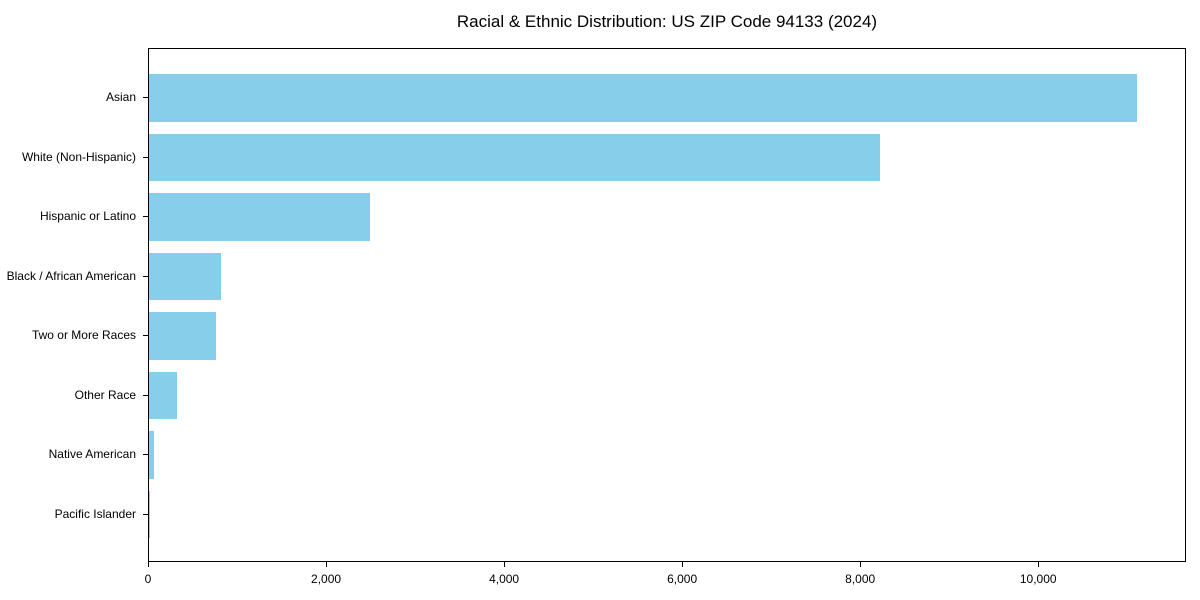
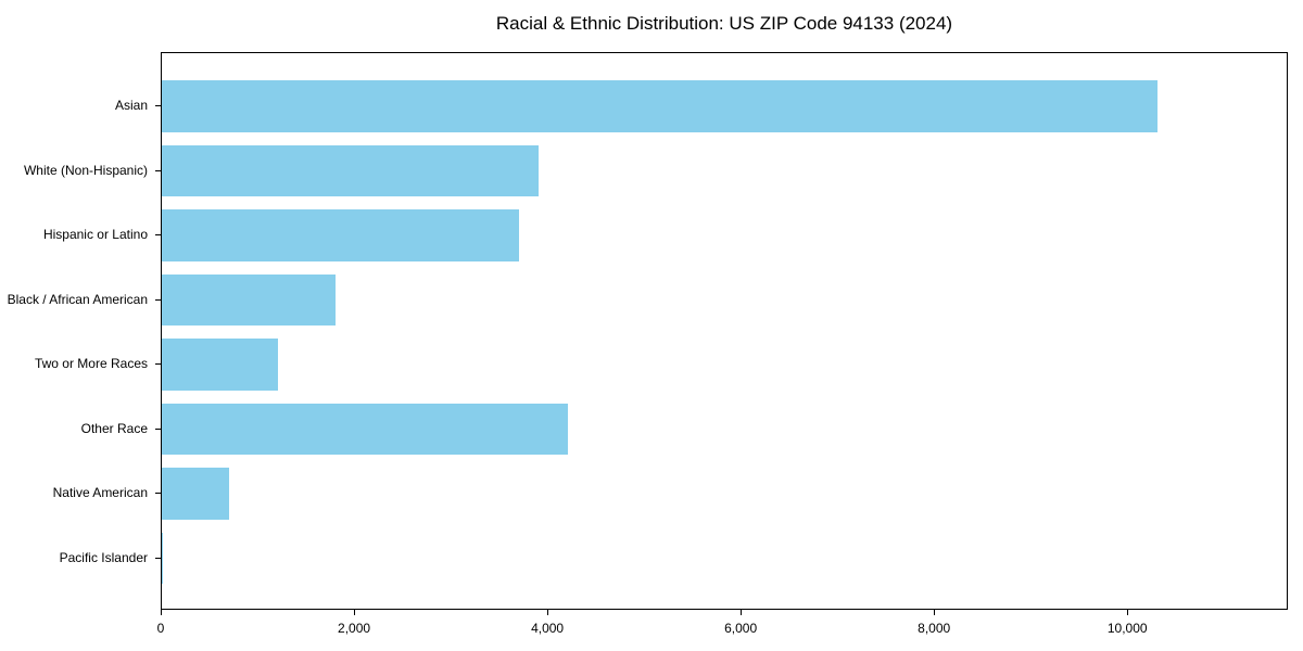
Asian: 11100 -> 10300
White (Non-Hispanic): 8200 -> 3900
Hispanic or Latino: 2500 -> 3700
Black / African American: 800 -> 1800
Two or More Races: 800 -> 1200
Other Race: 300 -> 4200
Native American: 100 -> 700
